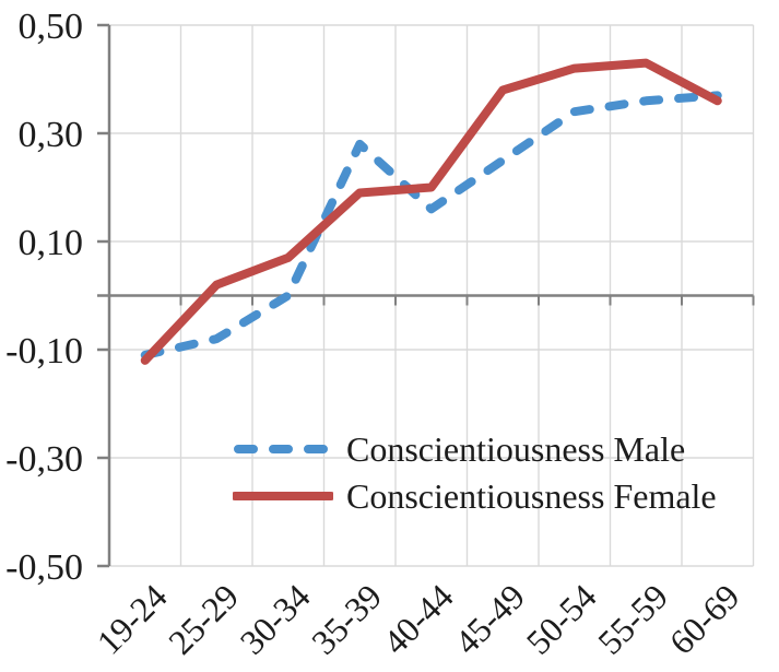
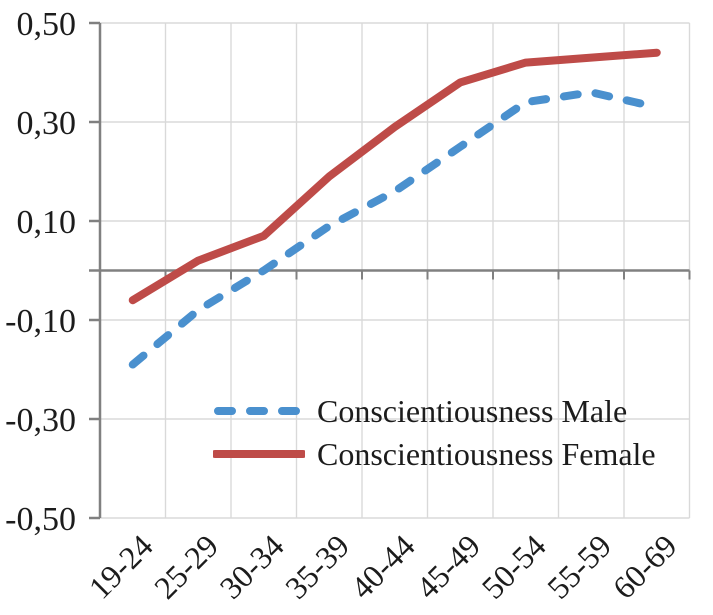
Conscientiousness Male/19-24: -0,11 -> -0,19
Conscientiousness Female/19-24: -0,12 -> -0,06
Conscientiousness Male/35-39: 0,28 -> 0,09
Conscientiousness Female/40-44: 0,20 -> 0,29
Conscientiousness Male/60-69: 0,37 -> 0,33
Conscientiousness Female/60-69: 0,36 -> 0,44
